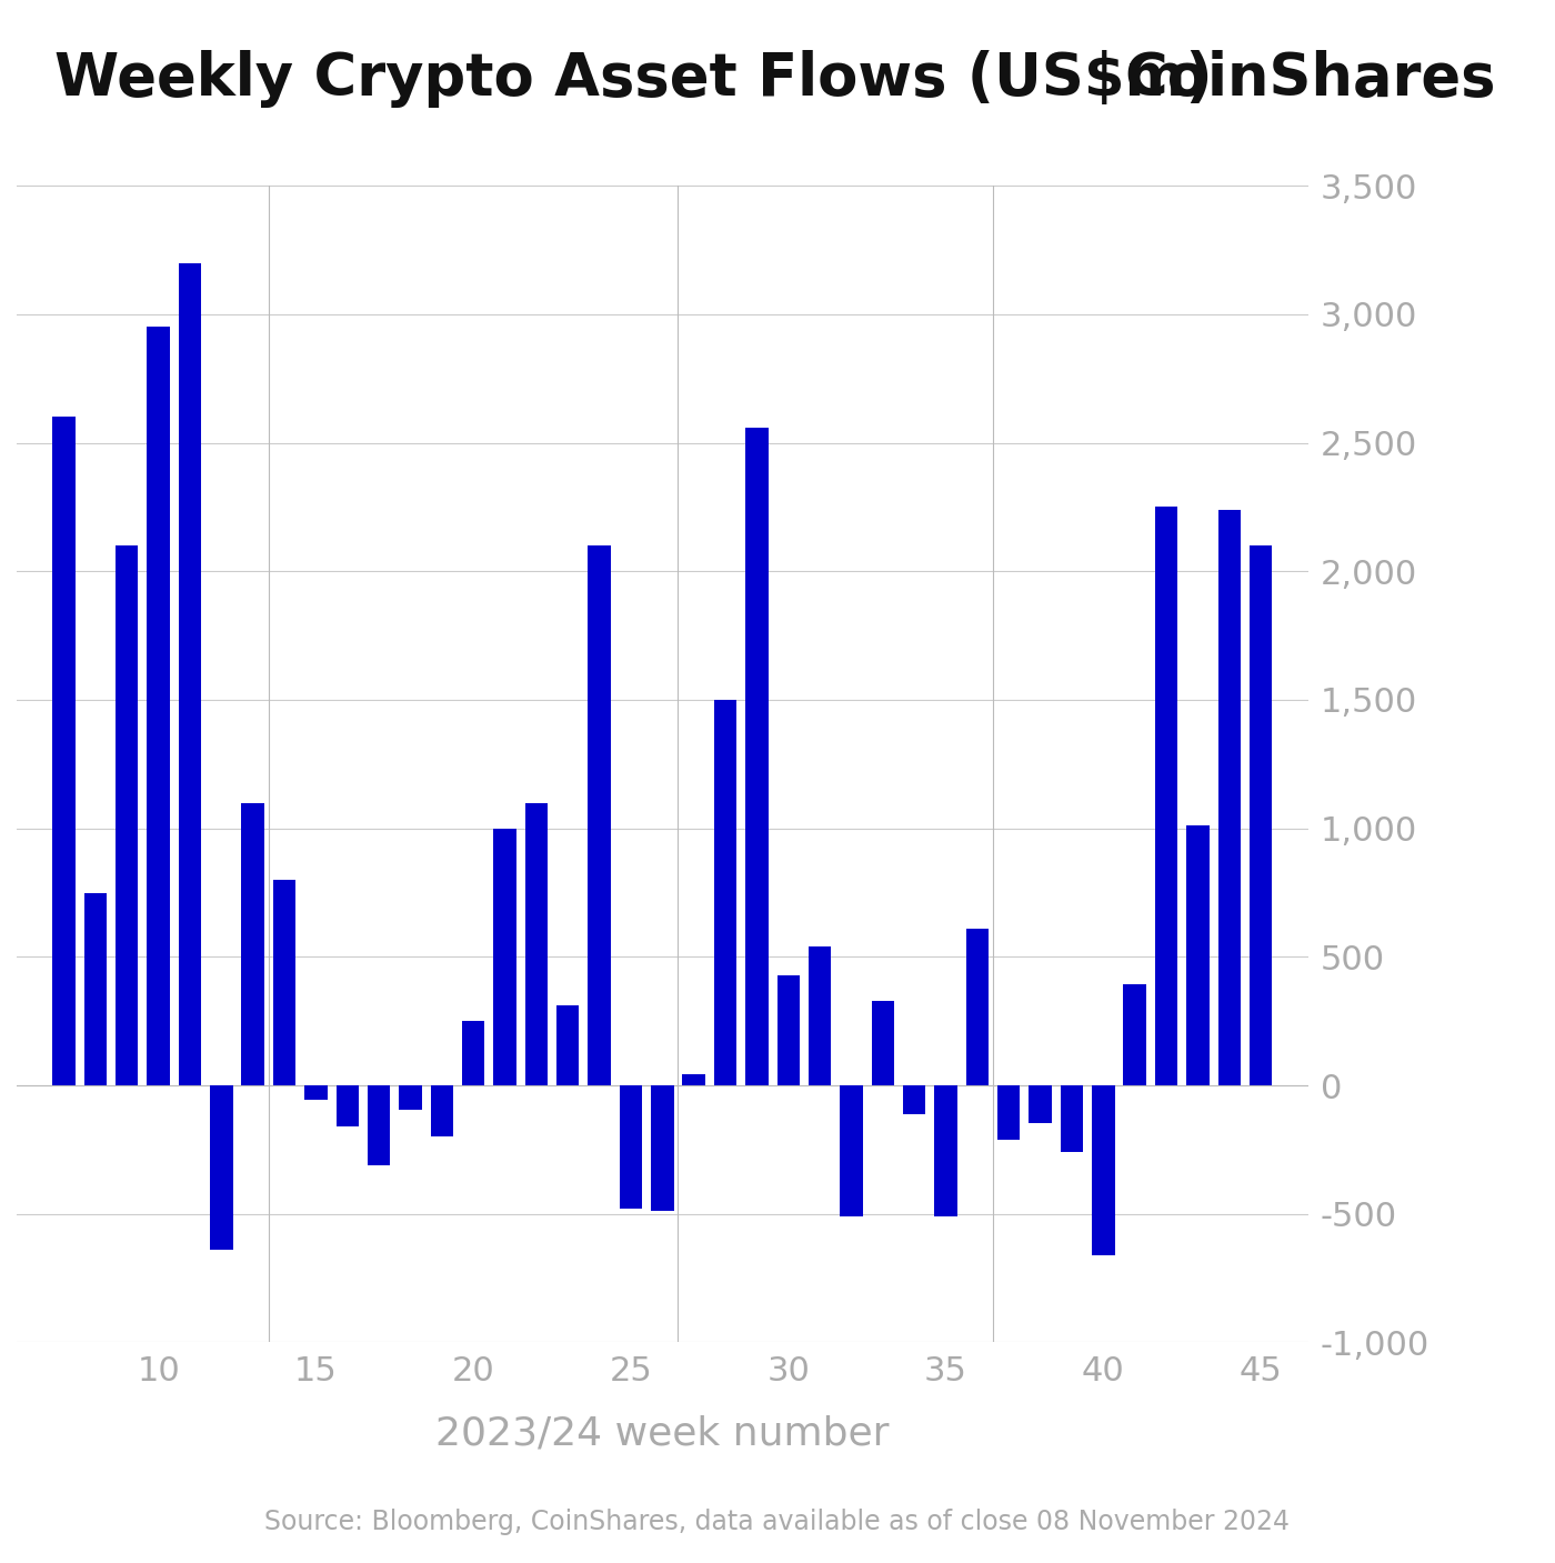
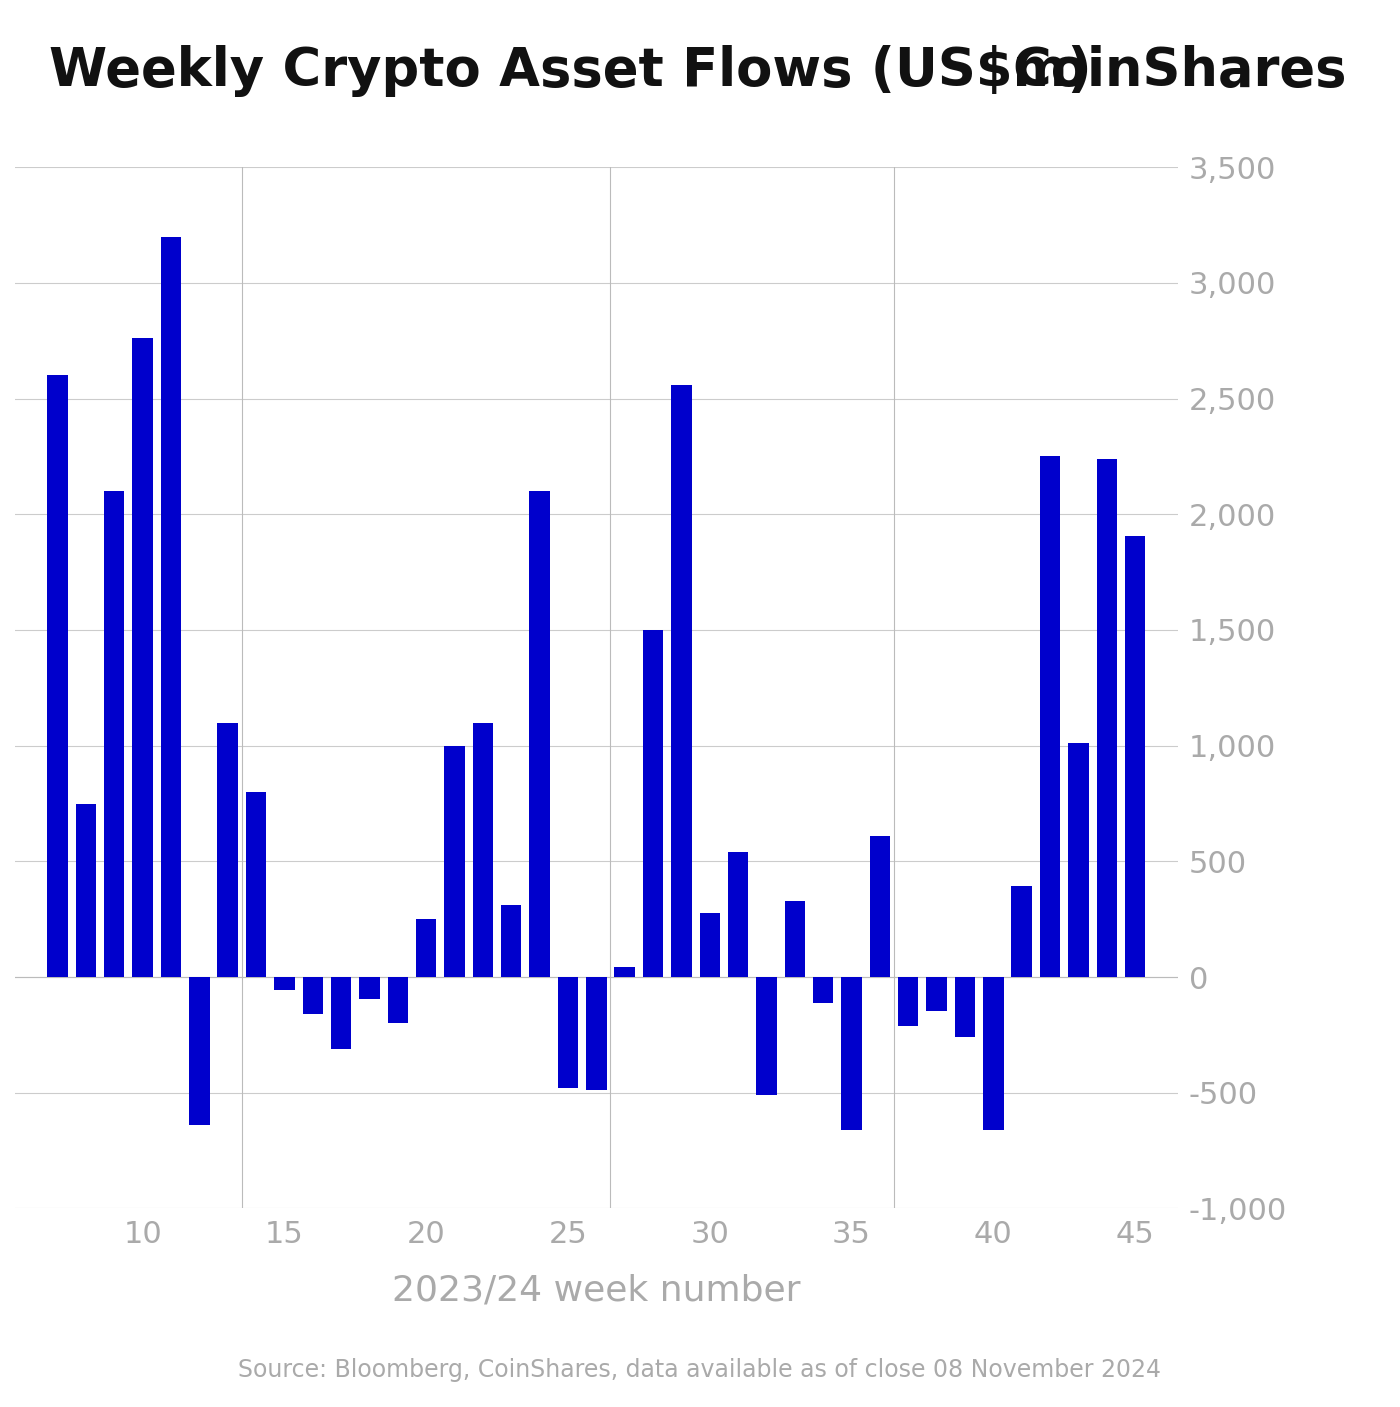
10: 2,950 -> 2,760
30: 430 -> 275
35: -510 -> -660
45: 2,100 -> 1,905
